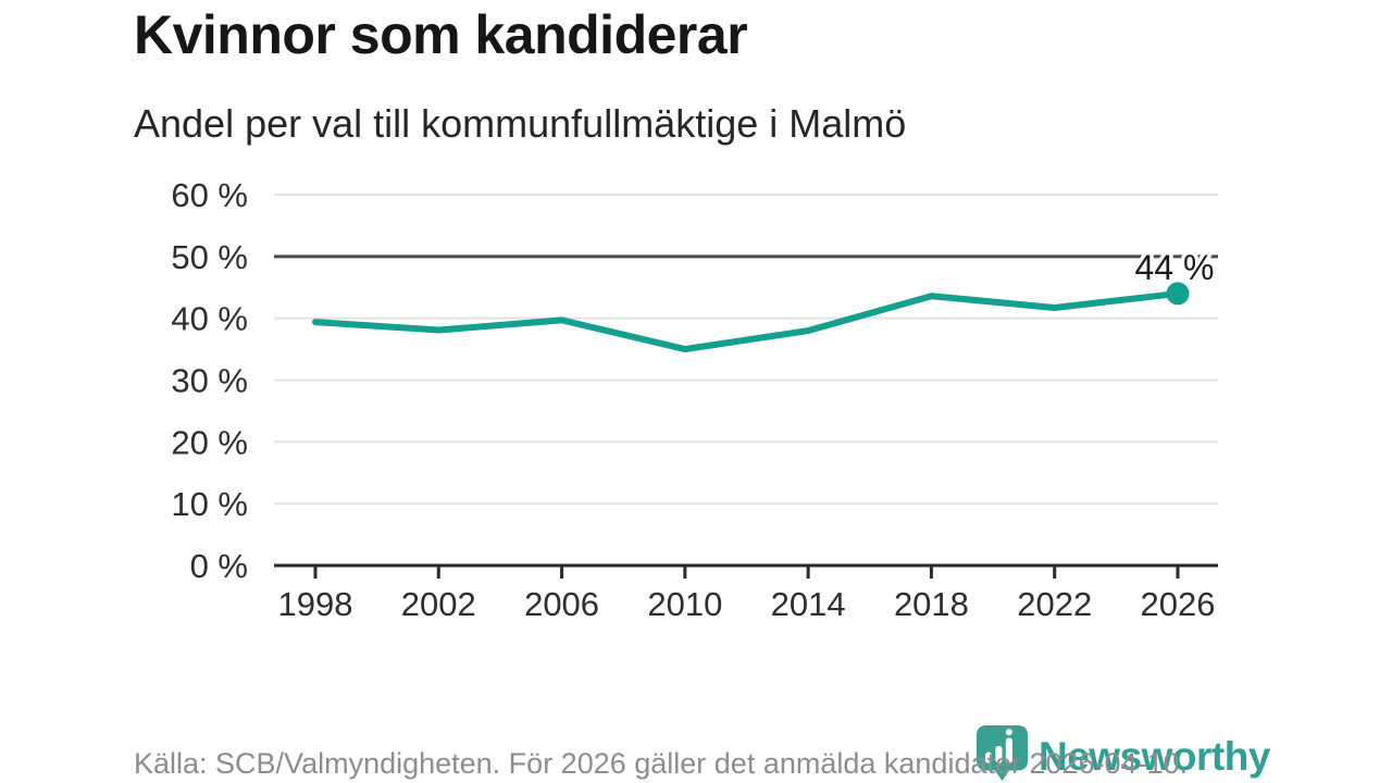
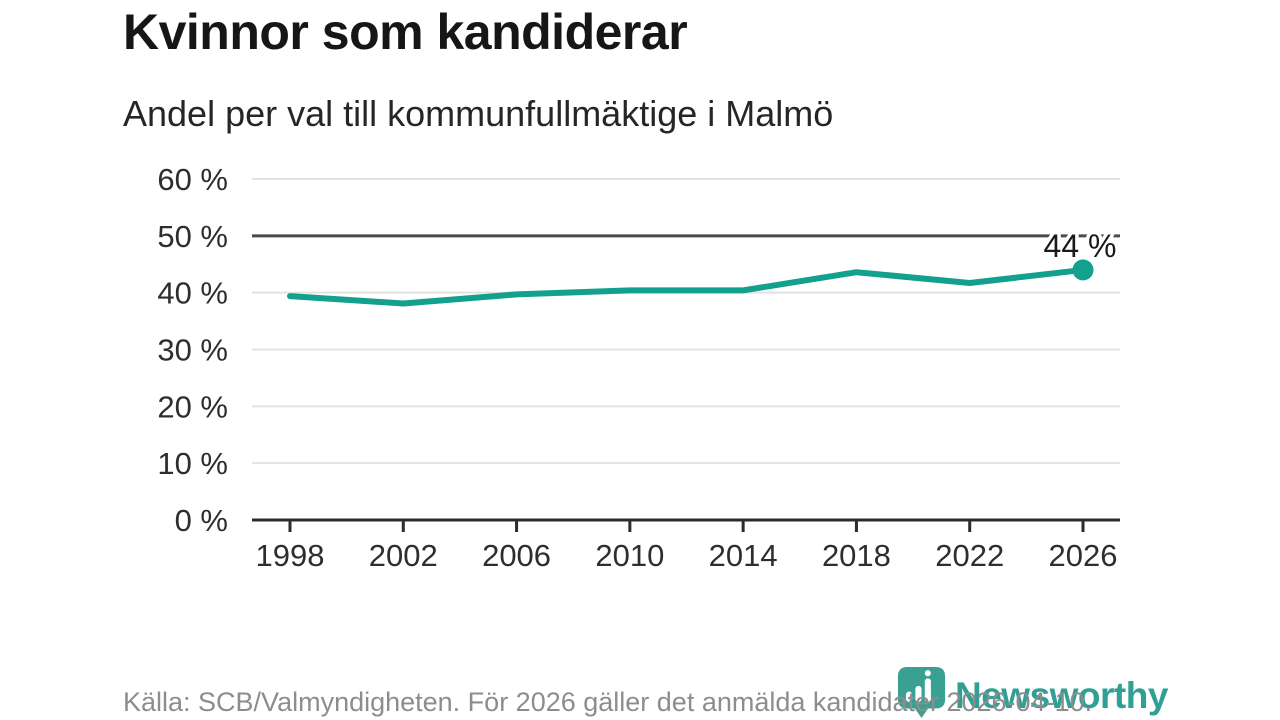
2010: 35% -> 40%
2014: 38% -> 40%
